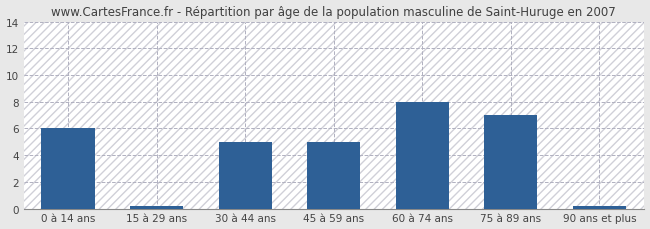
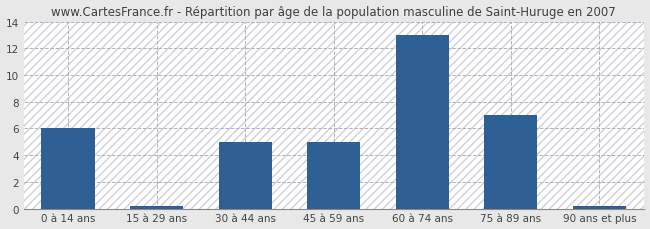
60 à 74 ans: 8.0 -> 13.0
